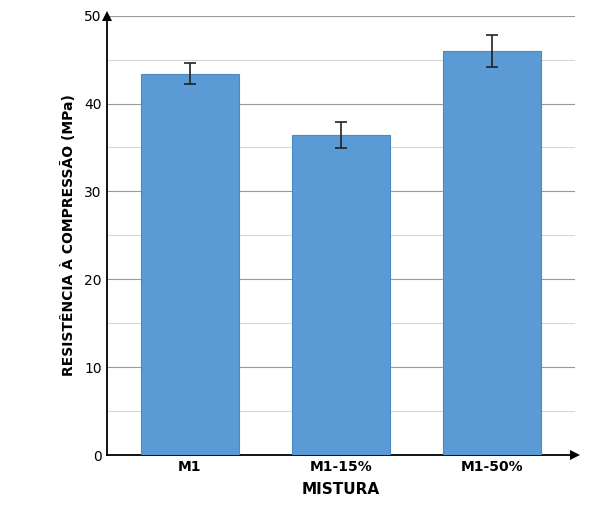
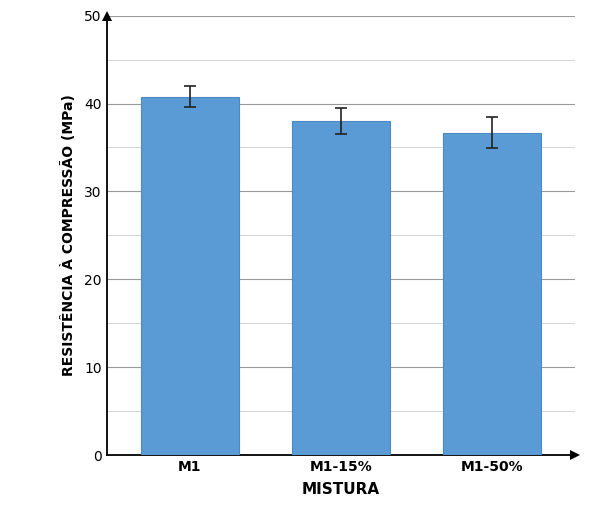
M1: 43.4 -> 40.8
M1-15%: 36.4 -> 38.0
M1-50%: 46.0 -> 36.7
